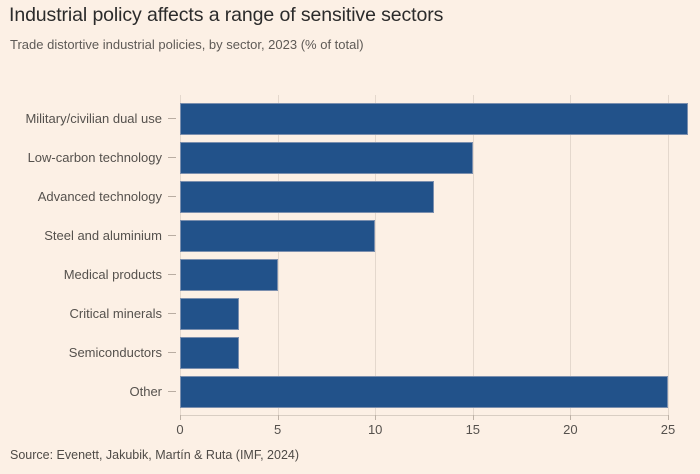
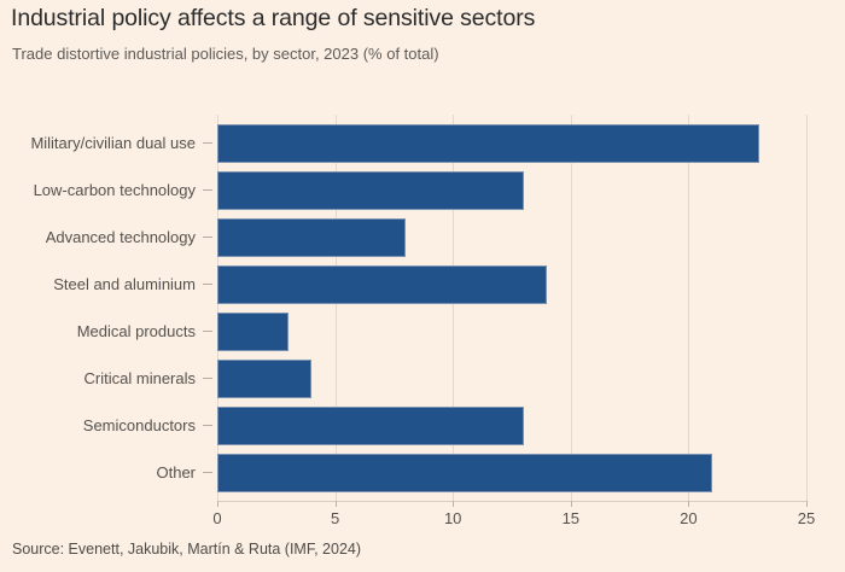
Military/civilian dual use: 26 -> 23
Low-carbon technology: 15 -> 13
Advanced technology: 13 -> 8
Steel and aluminium: 10 -> 14
Medical products: 5 -> 3
Critical minerals: 3 -> 4
Semiconductors: 3 -> 13
Other: 25 -> 21
